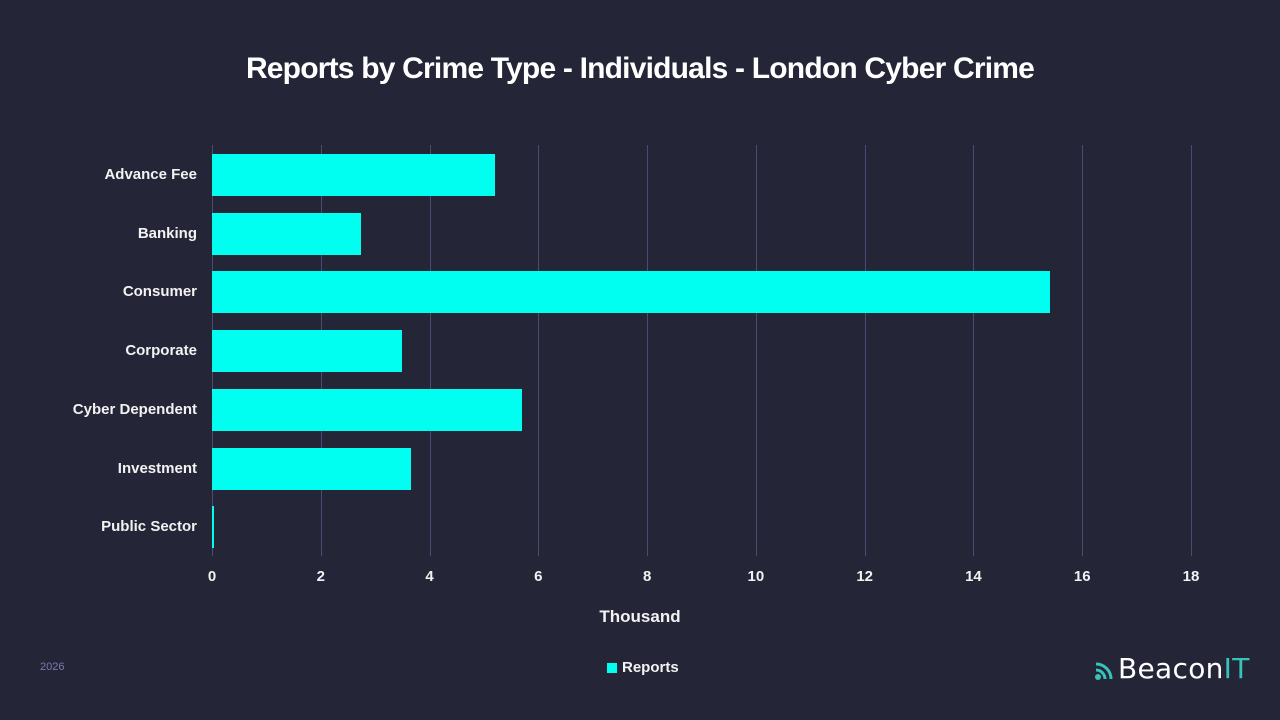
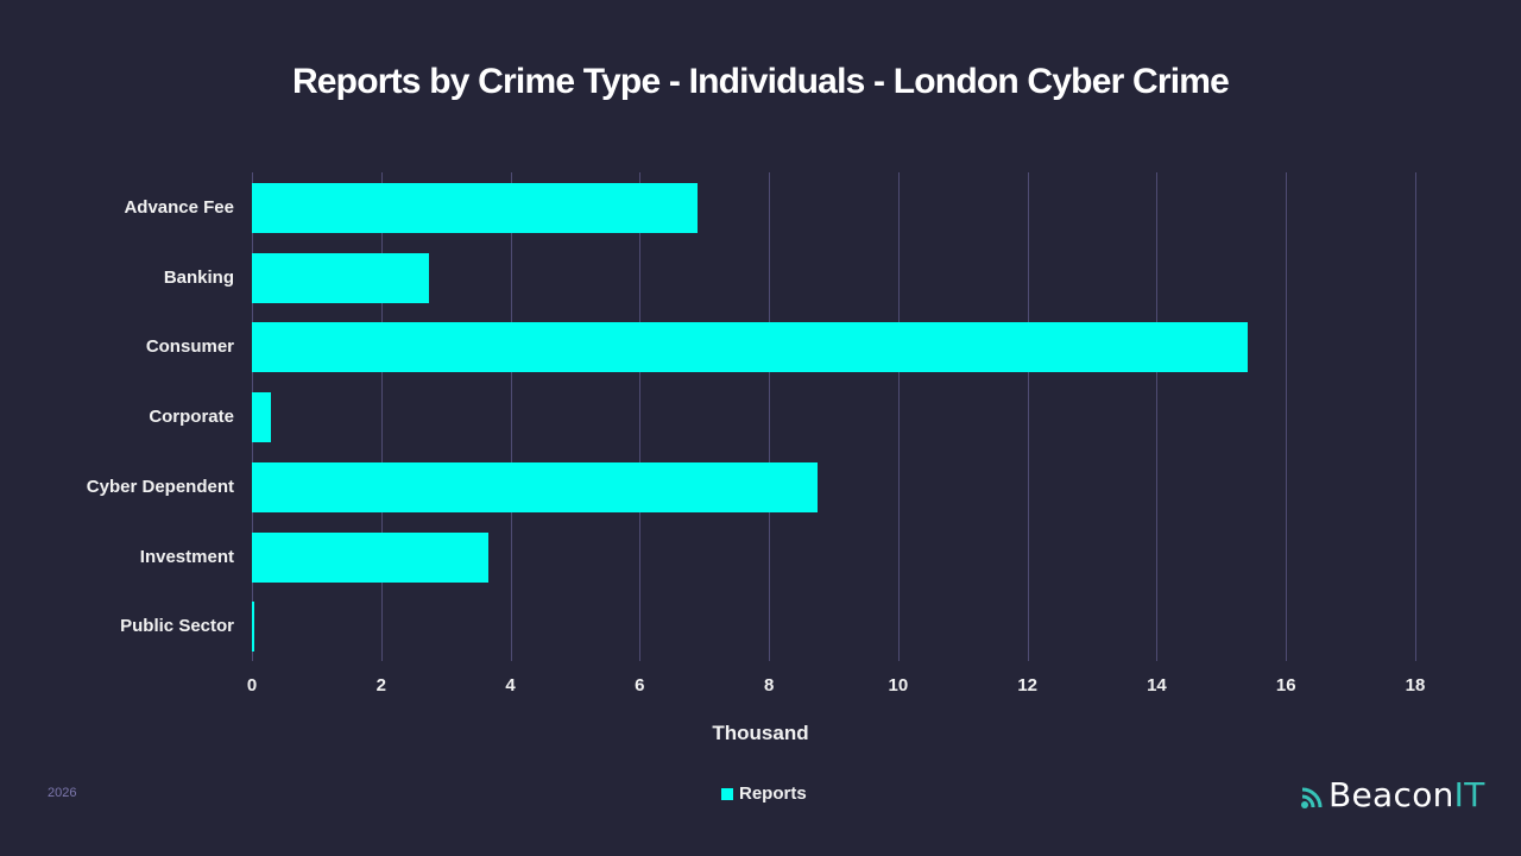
Advance Fee: 5.2 -> 6.9
Corporate: 3.5 -> 0.3
Cyber Dependent: 5.7 -> 8.8
